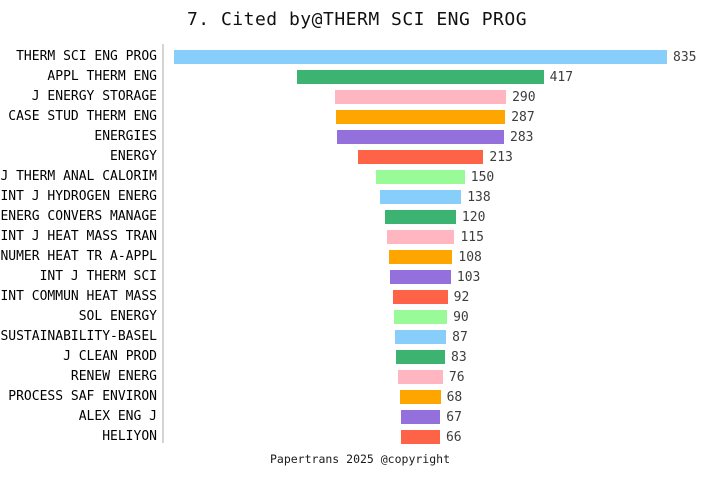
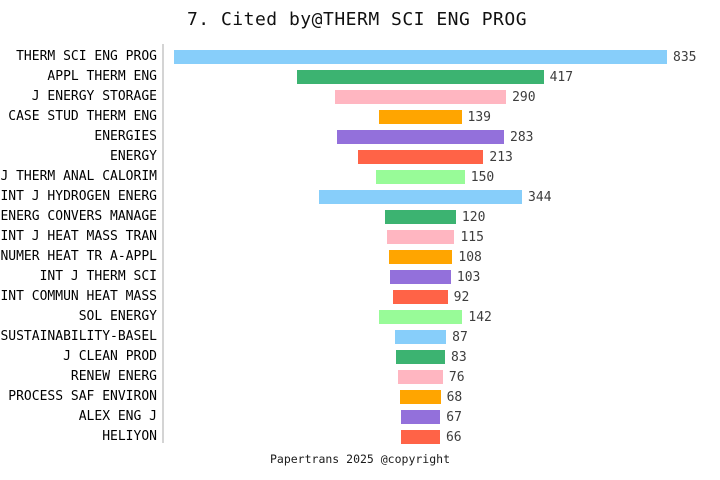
CASE STUD THERM ENG: 287 -> 139
INT J HYDROGEN ENERG: 138 -> 344
SOL ENERGY: 90 -> 142
